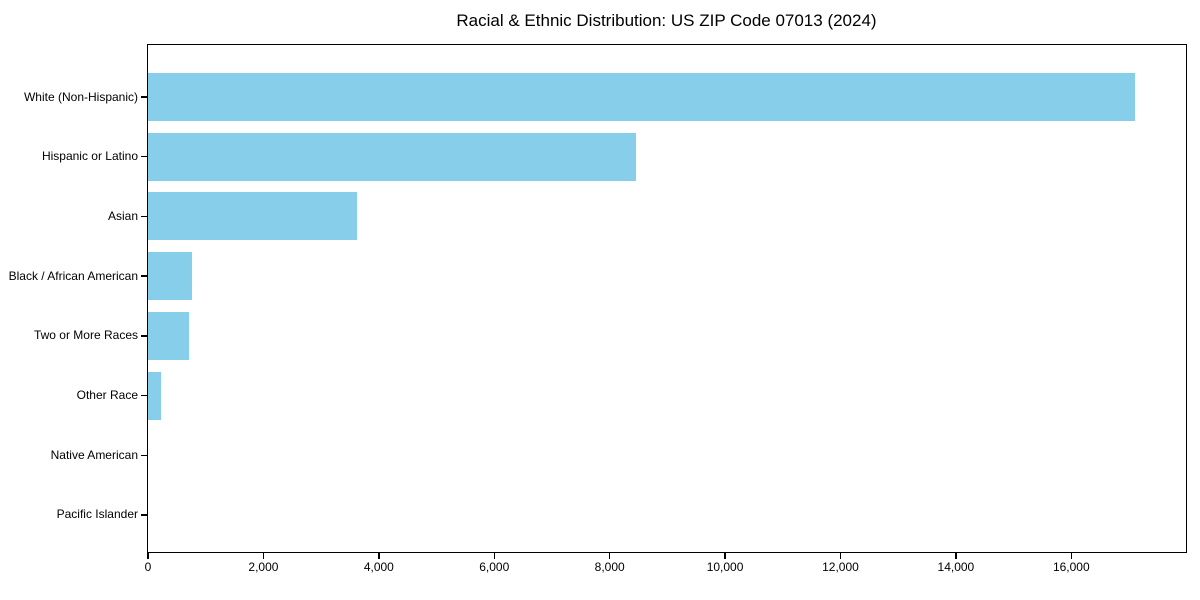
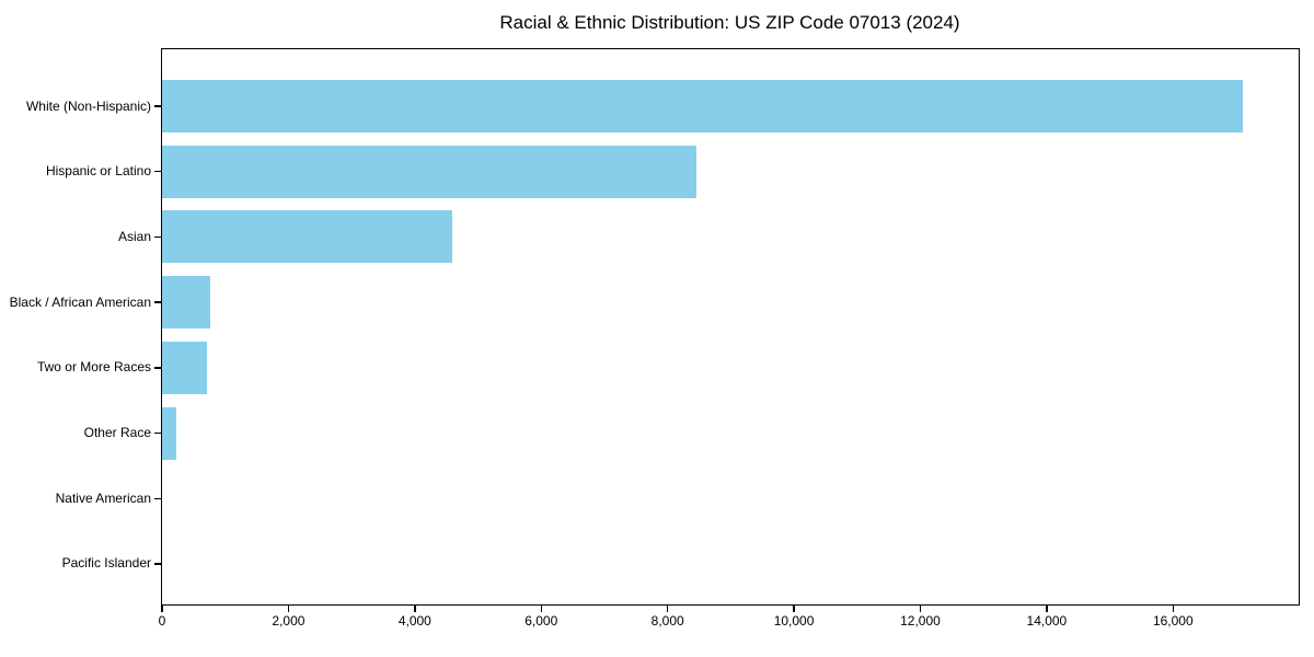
Asian: 3600 -> 4600
